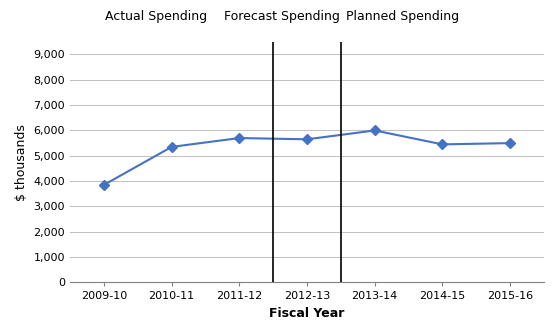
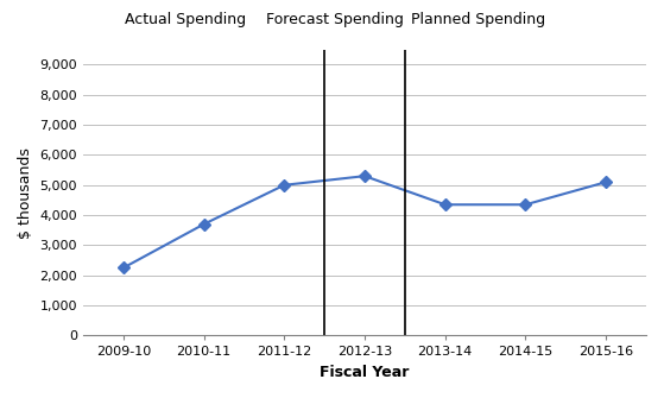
2009-10: 3,850 -> 2,250
2010-11: 5,350 -> 3,700
2011-12: 5,700 -> 5,000
2012-13: 5,650 -> 5,300
2013-14: 6,000 -> 4,350
2014-15: 5,450 -> 4,350
2015-16: 5,500 -> 5,100
